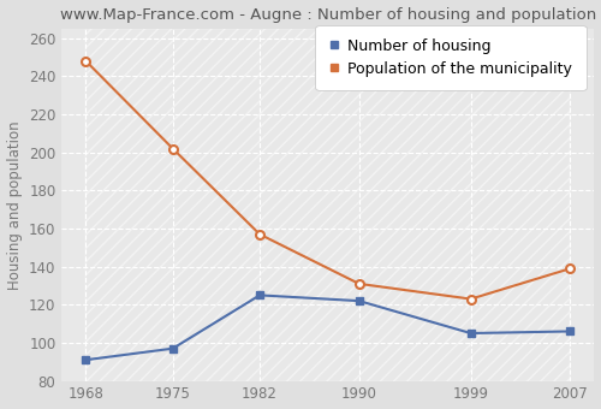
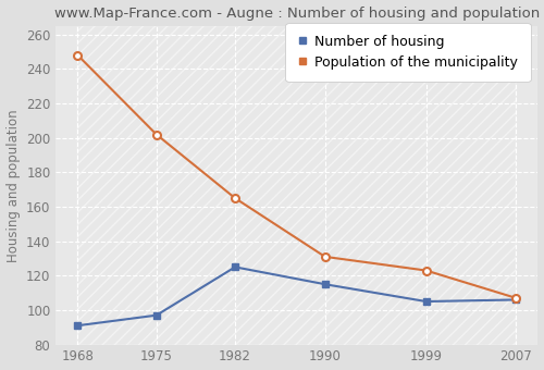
Population of the municipality/1982: 157 -> 165
Number of housing/1990: 122 -> 115
Population of the municipality/2007: 139 -> 107
